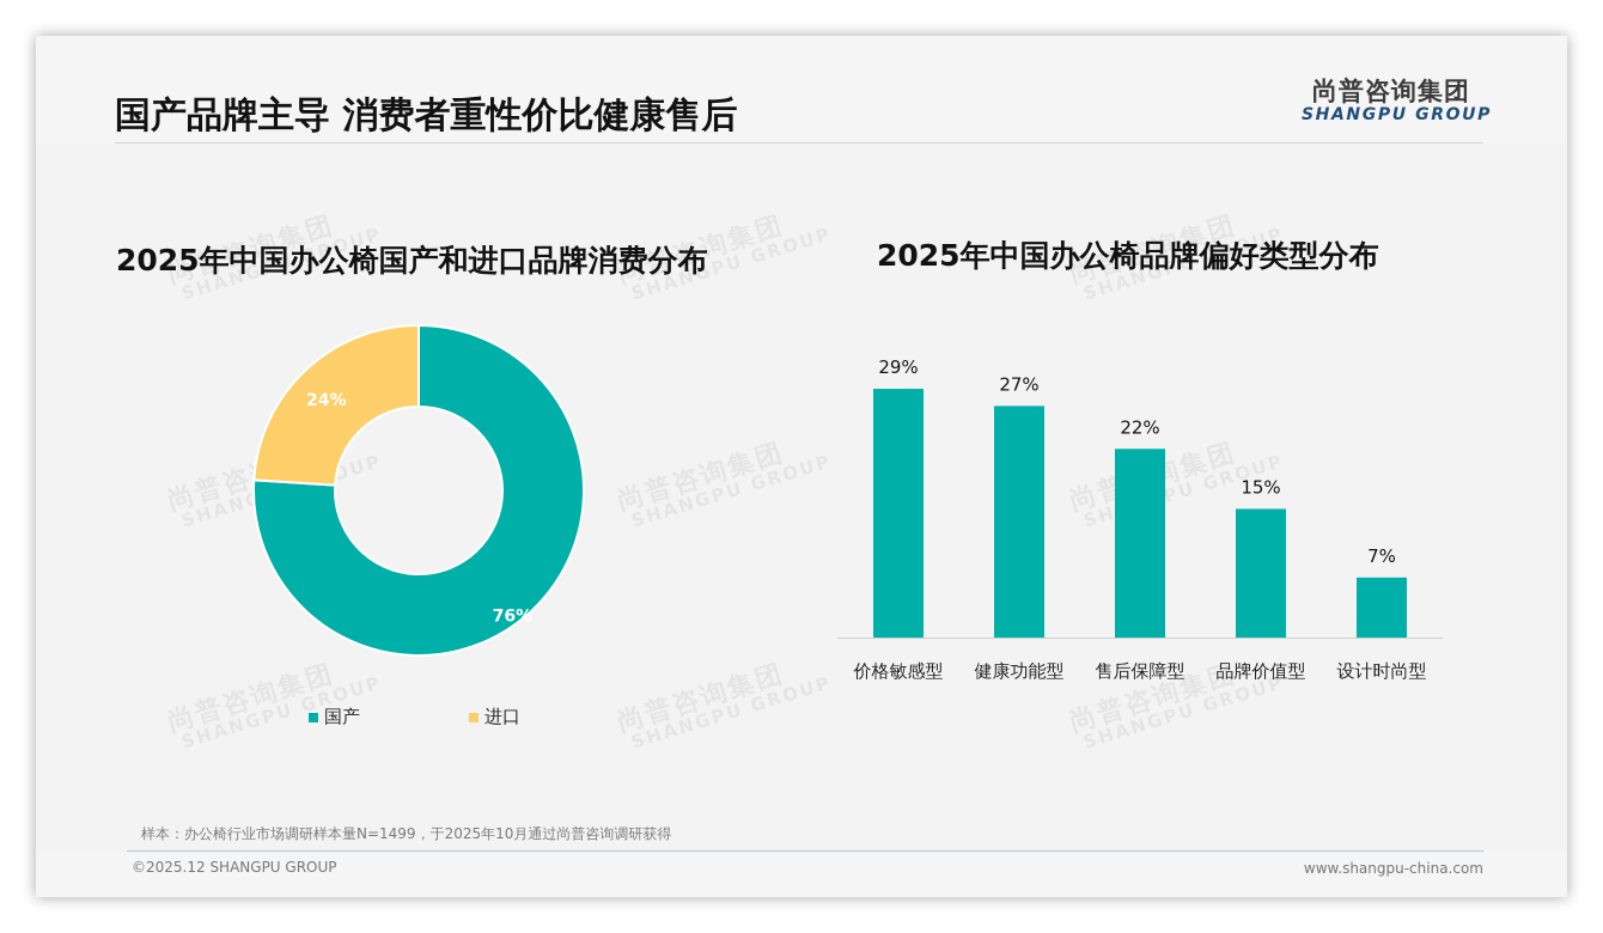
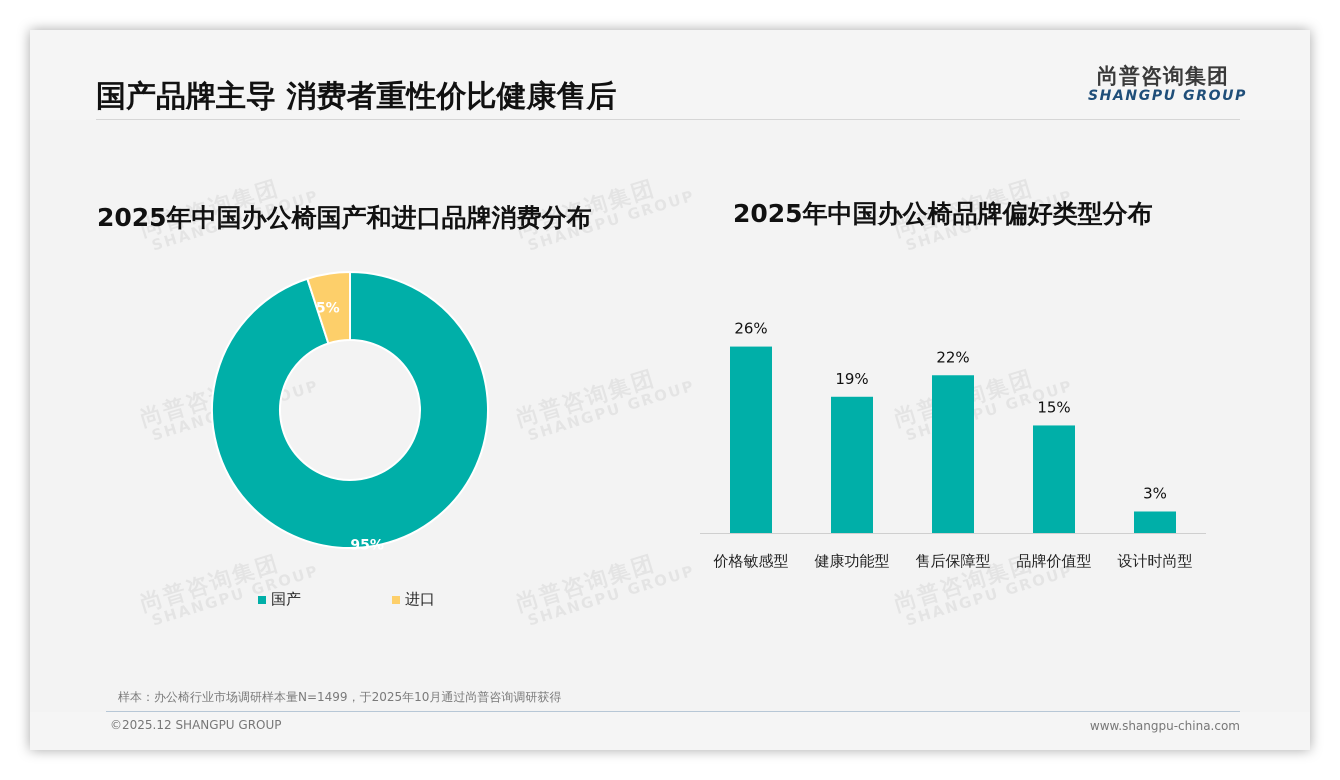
2025年中国办公椅国产和进口品牌消费分布/国产: 76% -> 95%
2025年中国办公椅国产和进口品牌消费分布/进口: 24% -> 5%
2025年中国办公椅品牌偏好类型分布/价格敏感型: 29% -> 26%
2025年中国办公椅品牌偏好类型分布/健康功能型: 27% -> 19%
2025年中国办公椅品牌偏好类型分布/设计时尚型: 7% -> 3%
